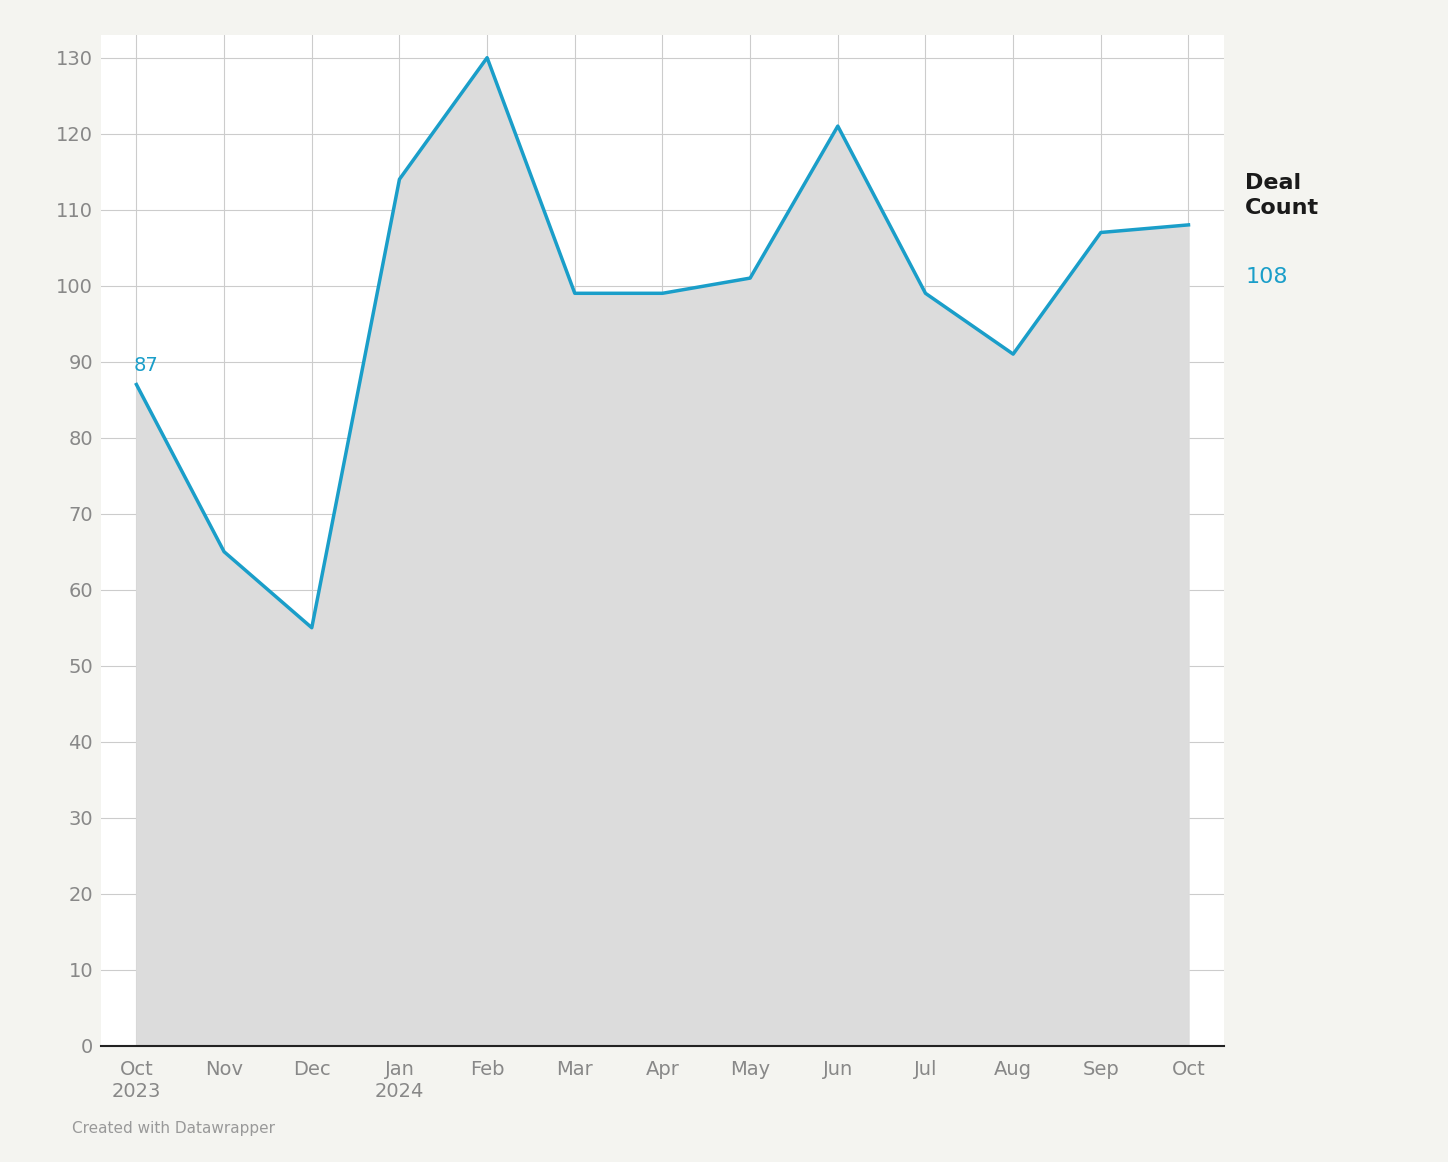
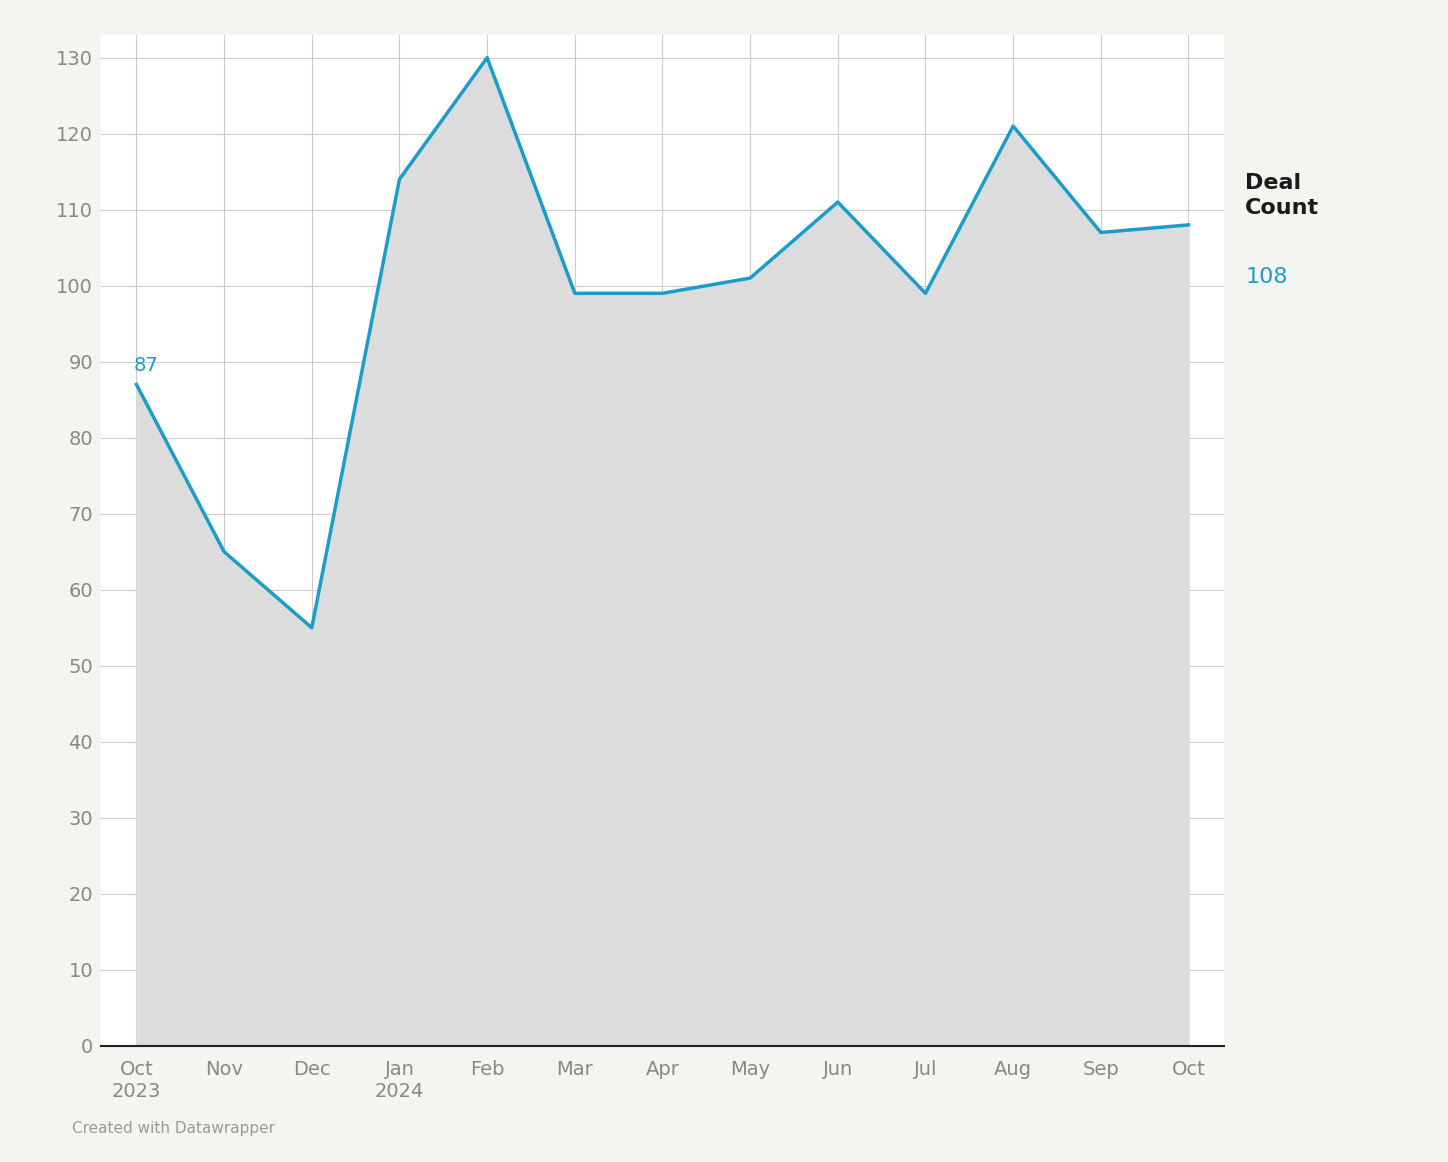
Jun: 121 -> 111
Aug: 91 -> 121
